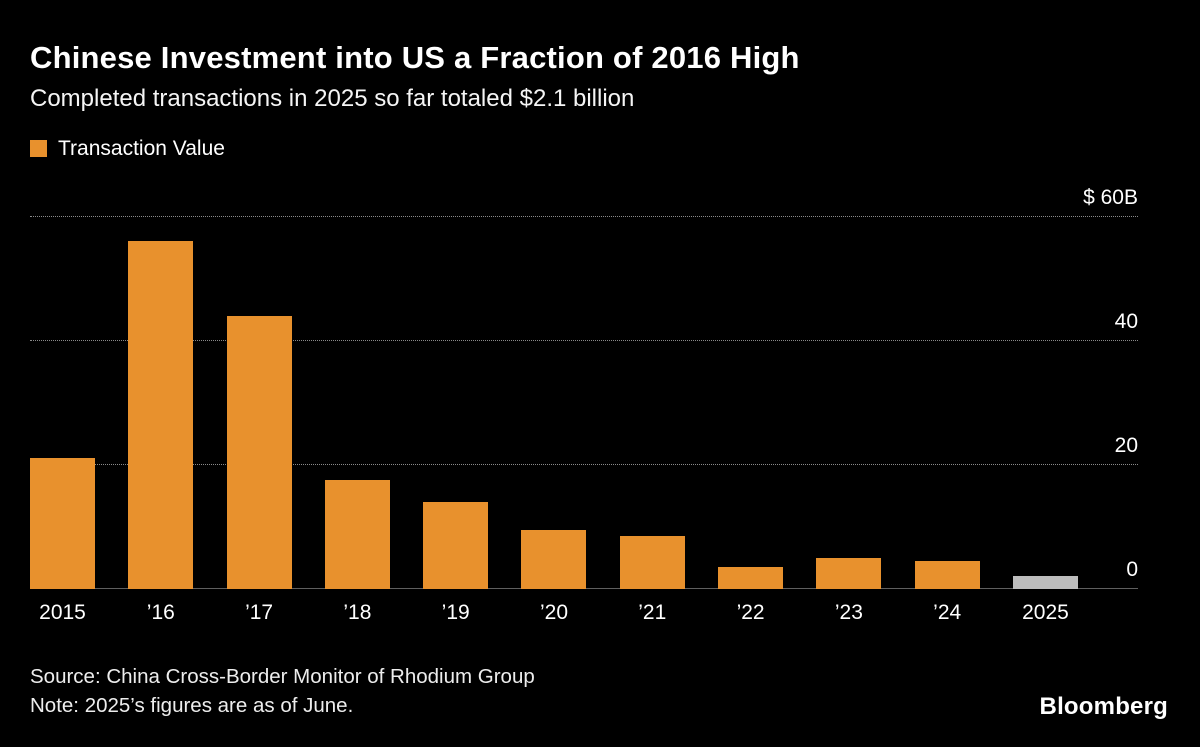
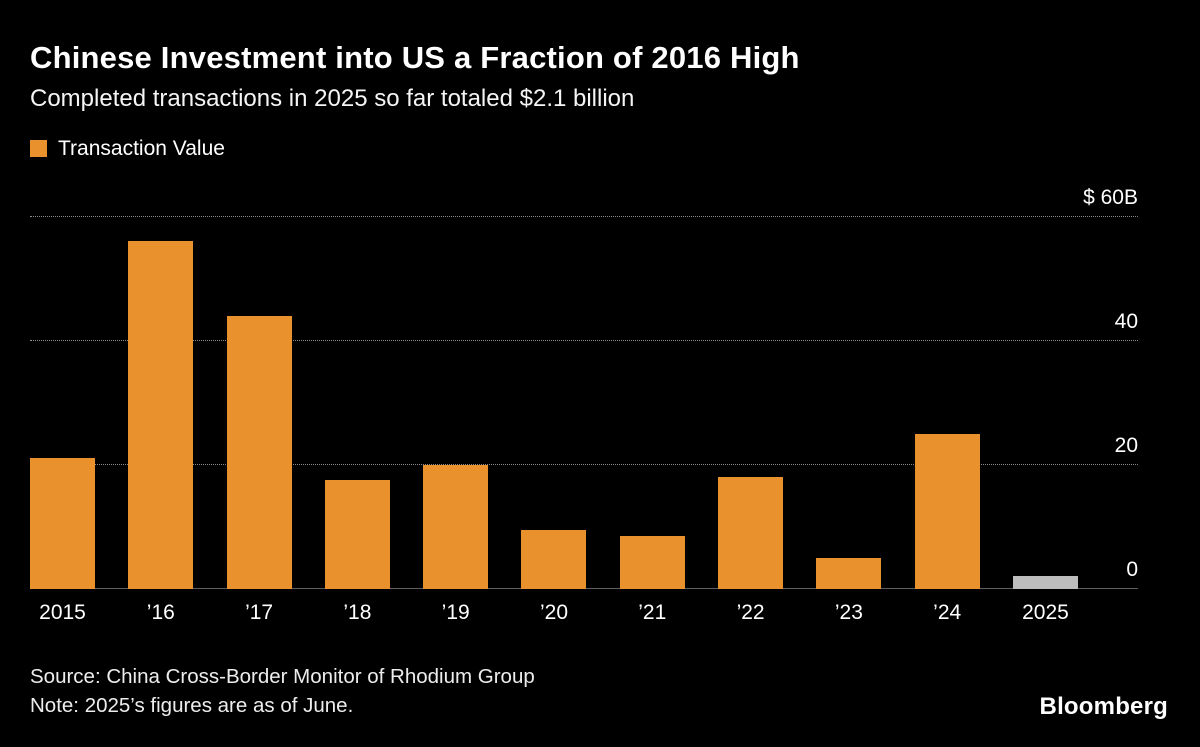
’19: 14 -> 20
’22: 4 -> 18
’24: 4 -> 25
